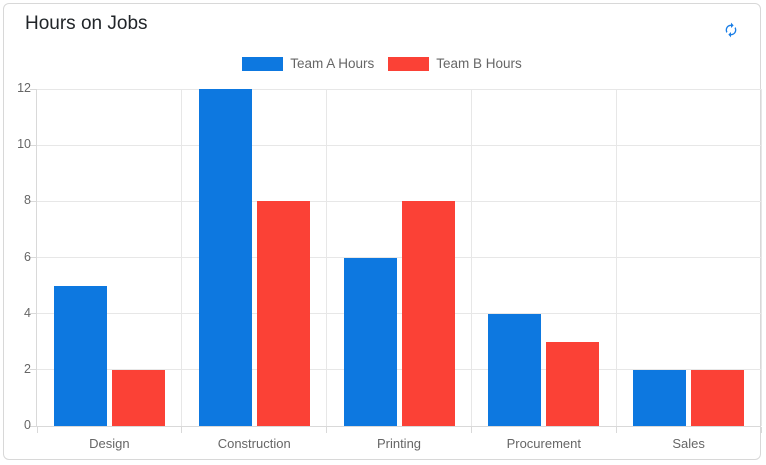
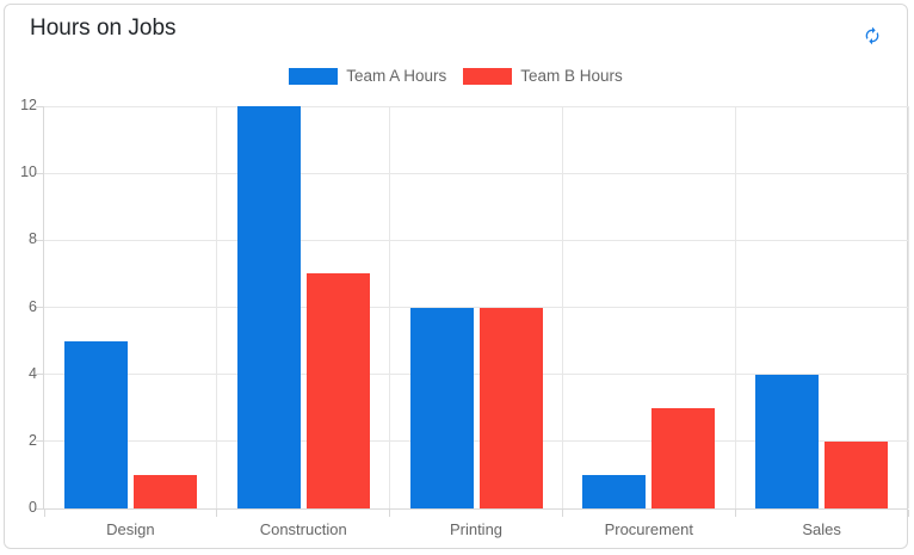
Team B Hours/Design: 2 -> 1
Team B Hours/Construction: 8 -> 7
Team B Hours/Printing: 8 -> 6
Team A Hours/Procurement: 4 -> 1
Team A Hours/Sales: 2 -> 4
